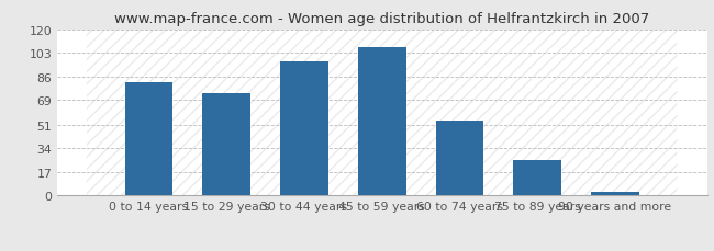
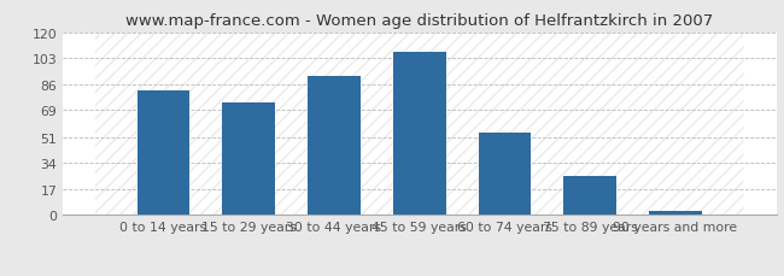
30 to 44 years: 97 -> 91
